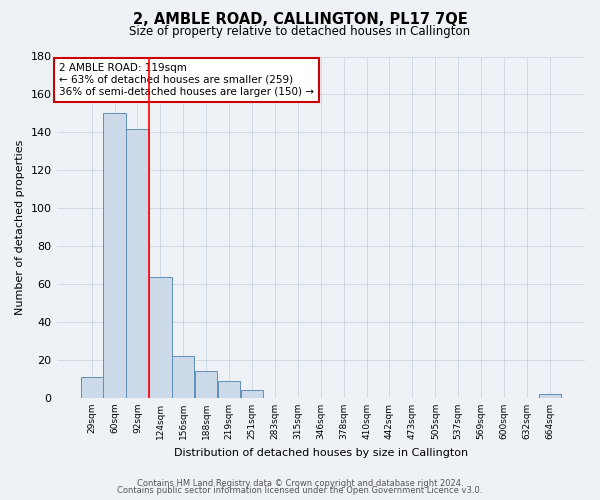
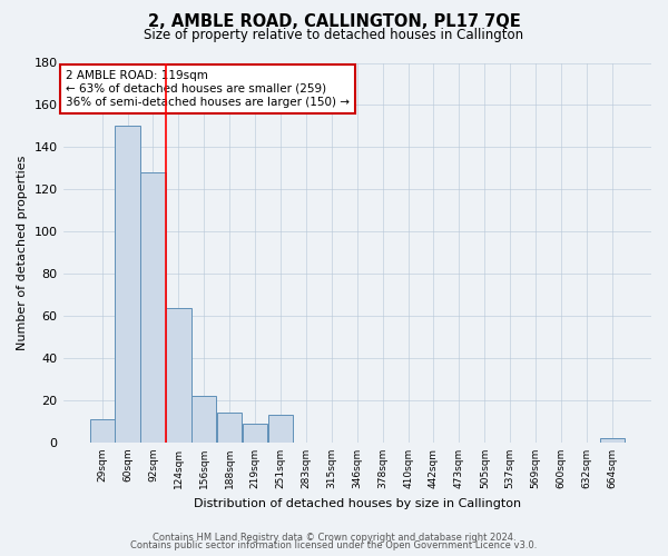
92sqm: 142 -> 128
251sqm: 4 -> 13
